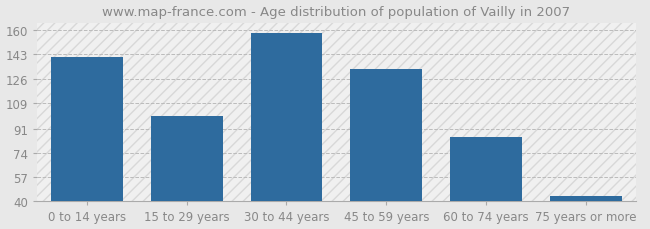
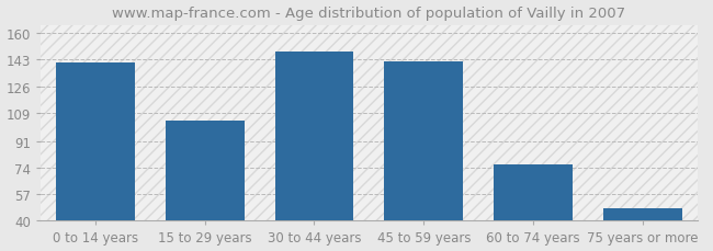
15 to 29 years: 100 -> 104
30 to 44 years: 158 -> 148
45 to 59 years: 133 -> 142
60 to 74 years: 85 -> 76
75 years or more: 44 -> 48
